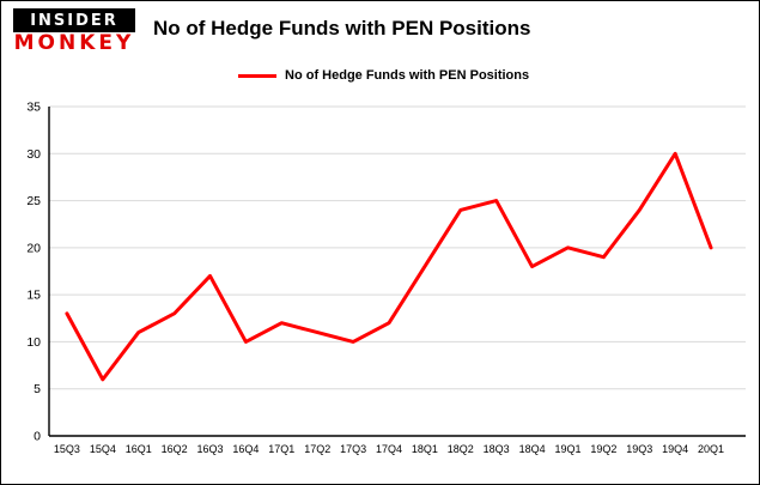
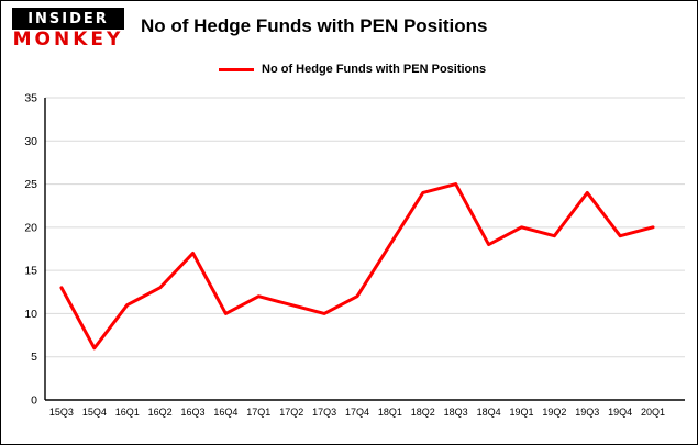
19Q4: 30 -> 19
